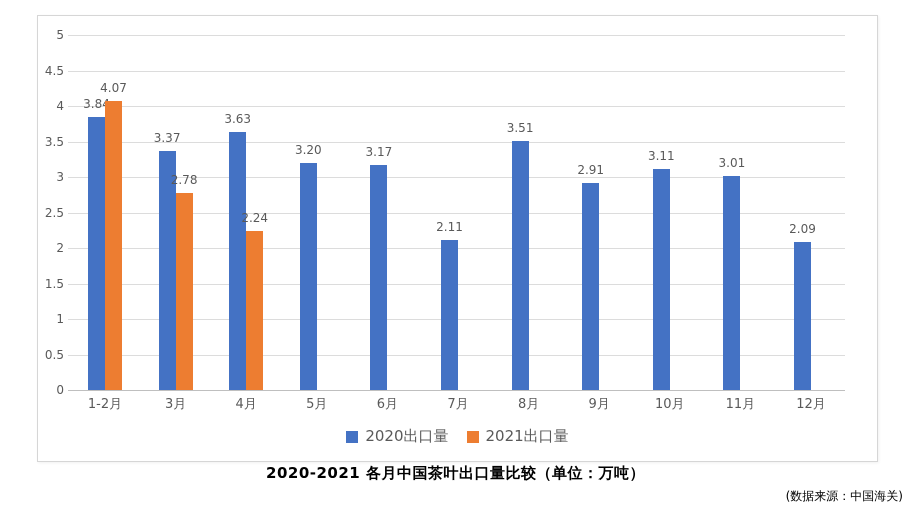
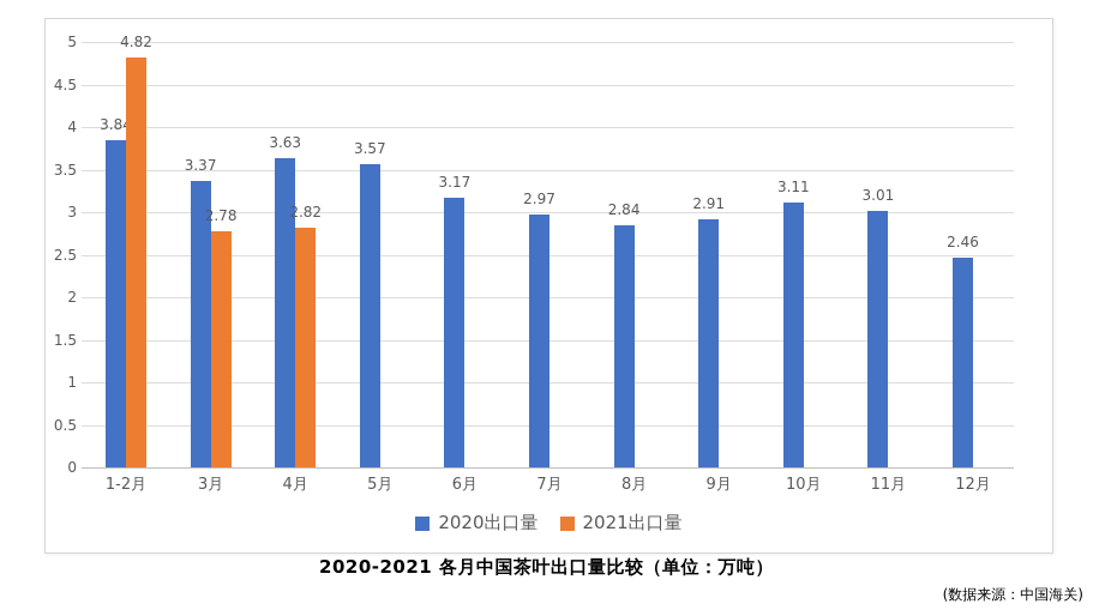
2021出口量/1-2月: 4.07 -> 4.82
2021出口量/4月: 2.24 -> 2.82
2020出口量/5月: 3.20 -> 3.57
2020出口量/7月: 2.11 -> 2.97
2020出口量/8月: 3.51 -> 2.84
2020出口量/12月: 2.09 -> 2.46
